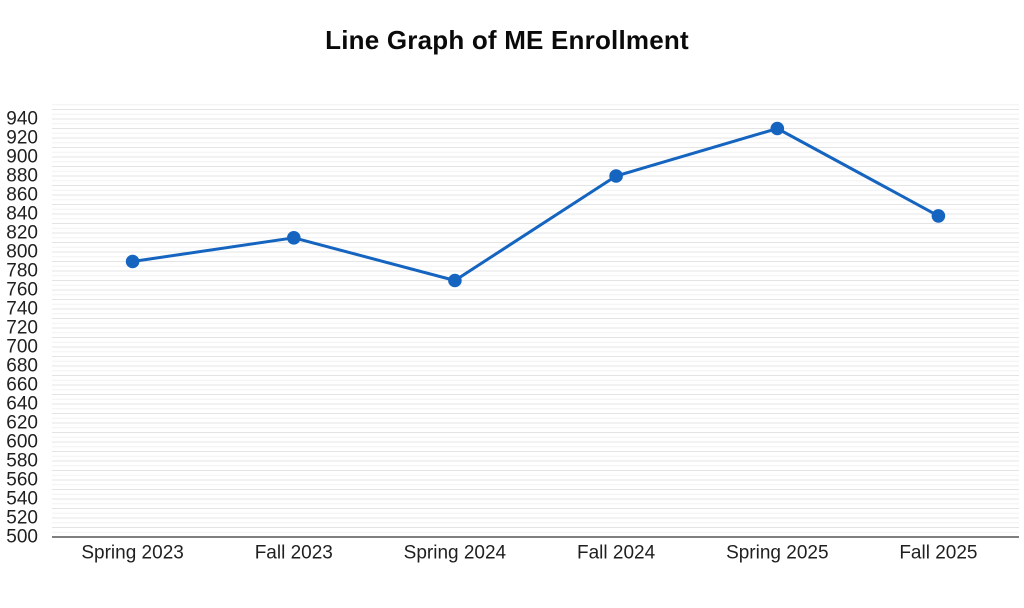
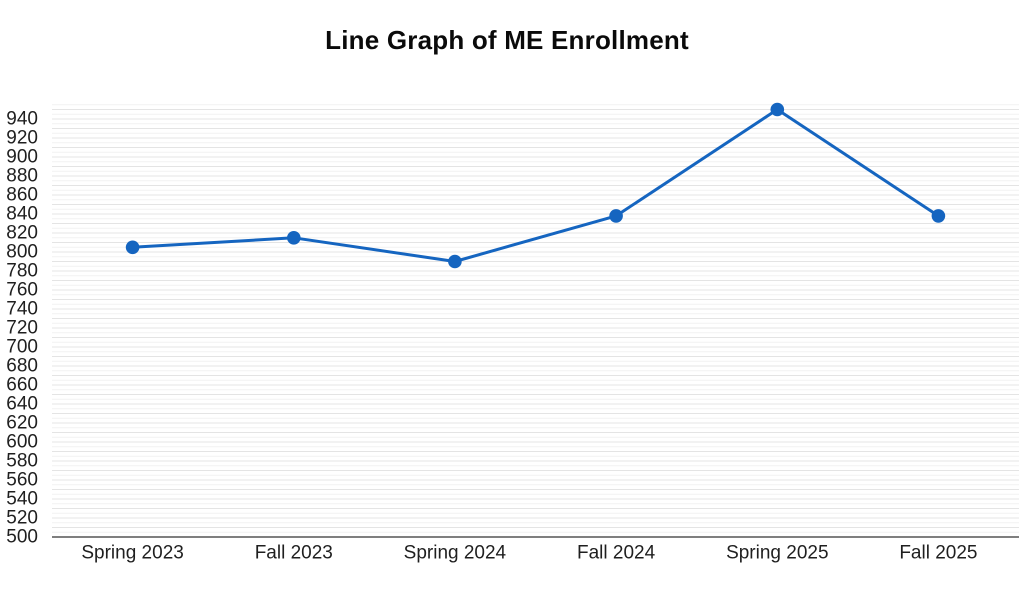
Spring 2023: 790 -> 800
Spring 2024: 770 -> 790
Fall 2024: 880 -> 840
Spring 2025: 930 -> 950
